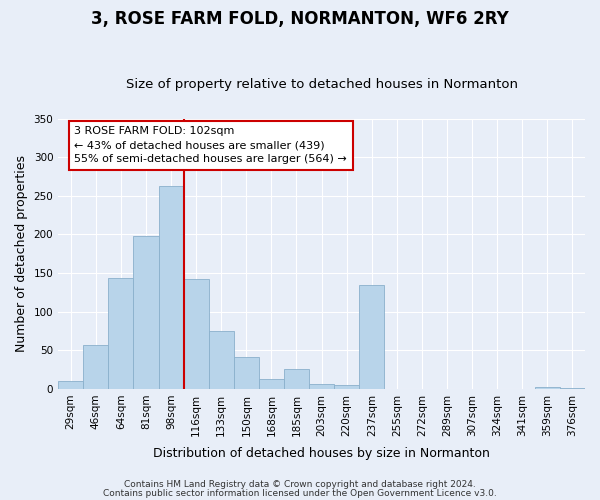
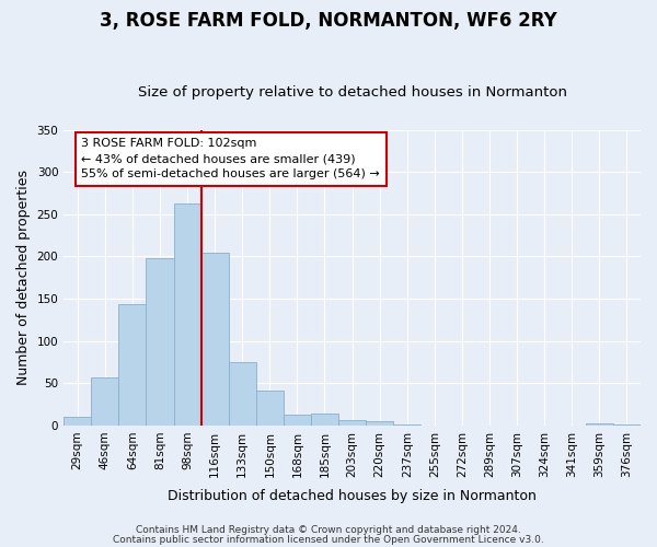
116sqm: 142 -> 204
185sqm: 26 -> 14
237sqm: 134 -> 1
